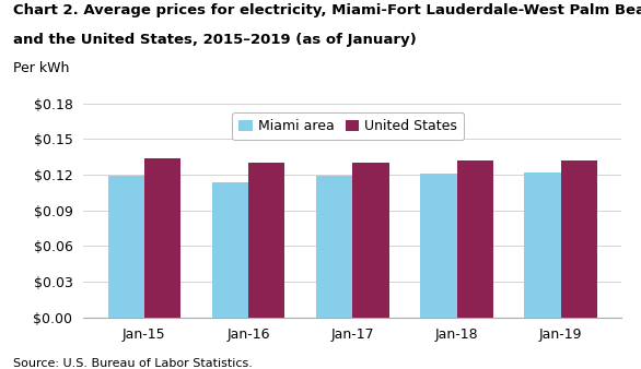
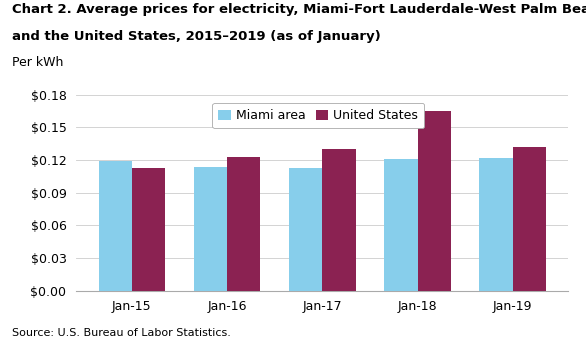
United States/Jan-15: $0.134 -> $0.113
United States/Jan-16: $0.130 -> $0.123
Miami area/Jan-17: $0.119 -> $0.113
United States/Jan-18: $0.132 -> $0.165
